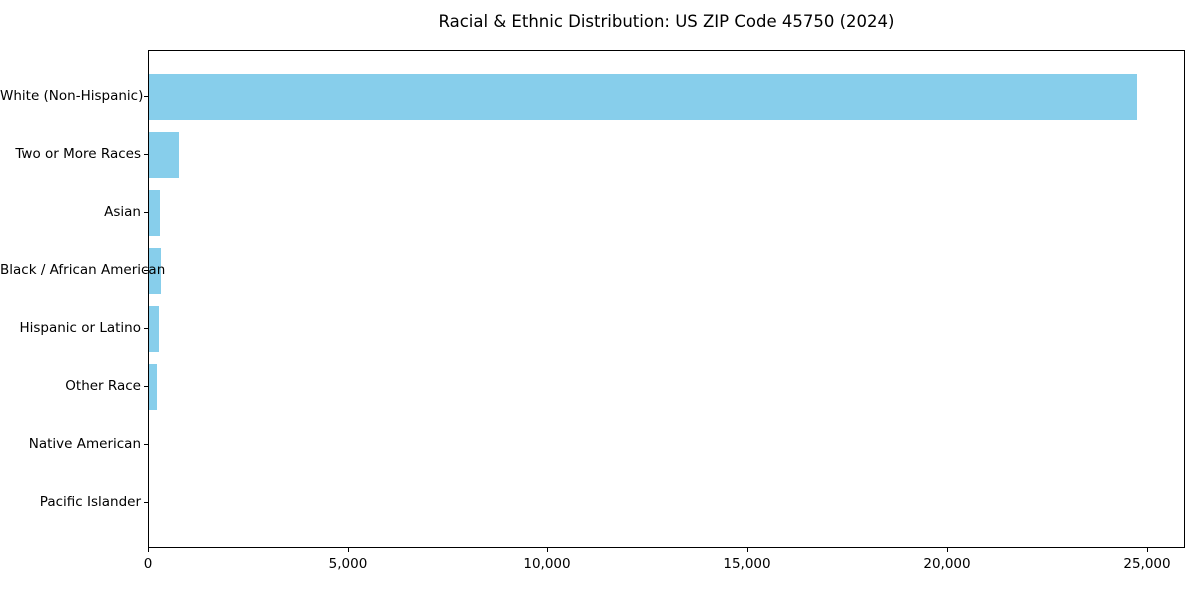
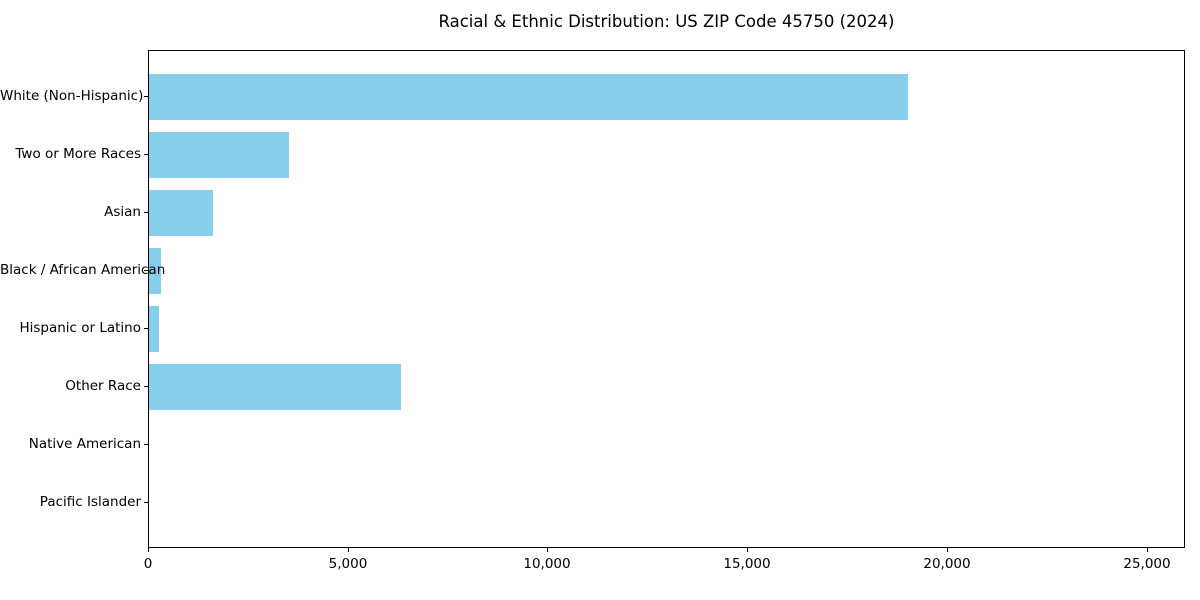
White (Non-Hispanic): 24700 -> 19000
Two or More Races: 800 -> 3500
Asian: 300 -> 1600
Other Race: 200 -> 6300
